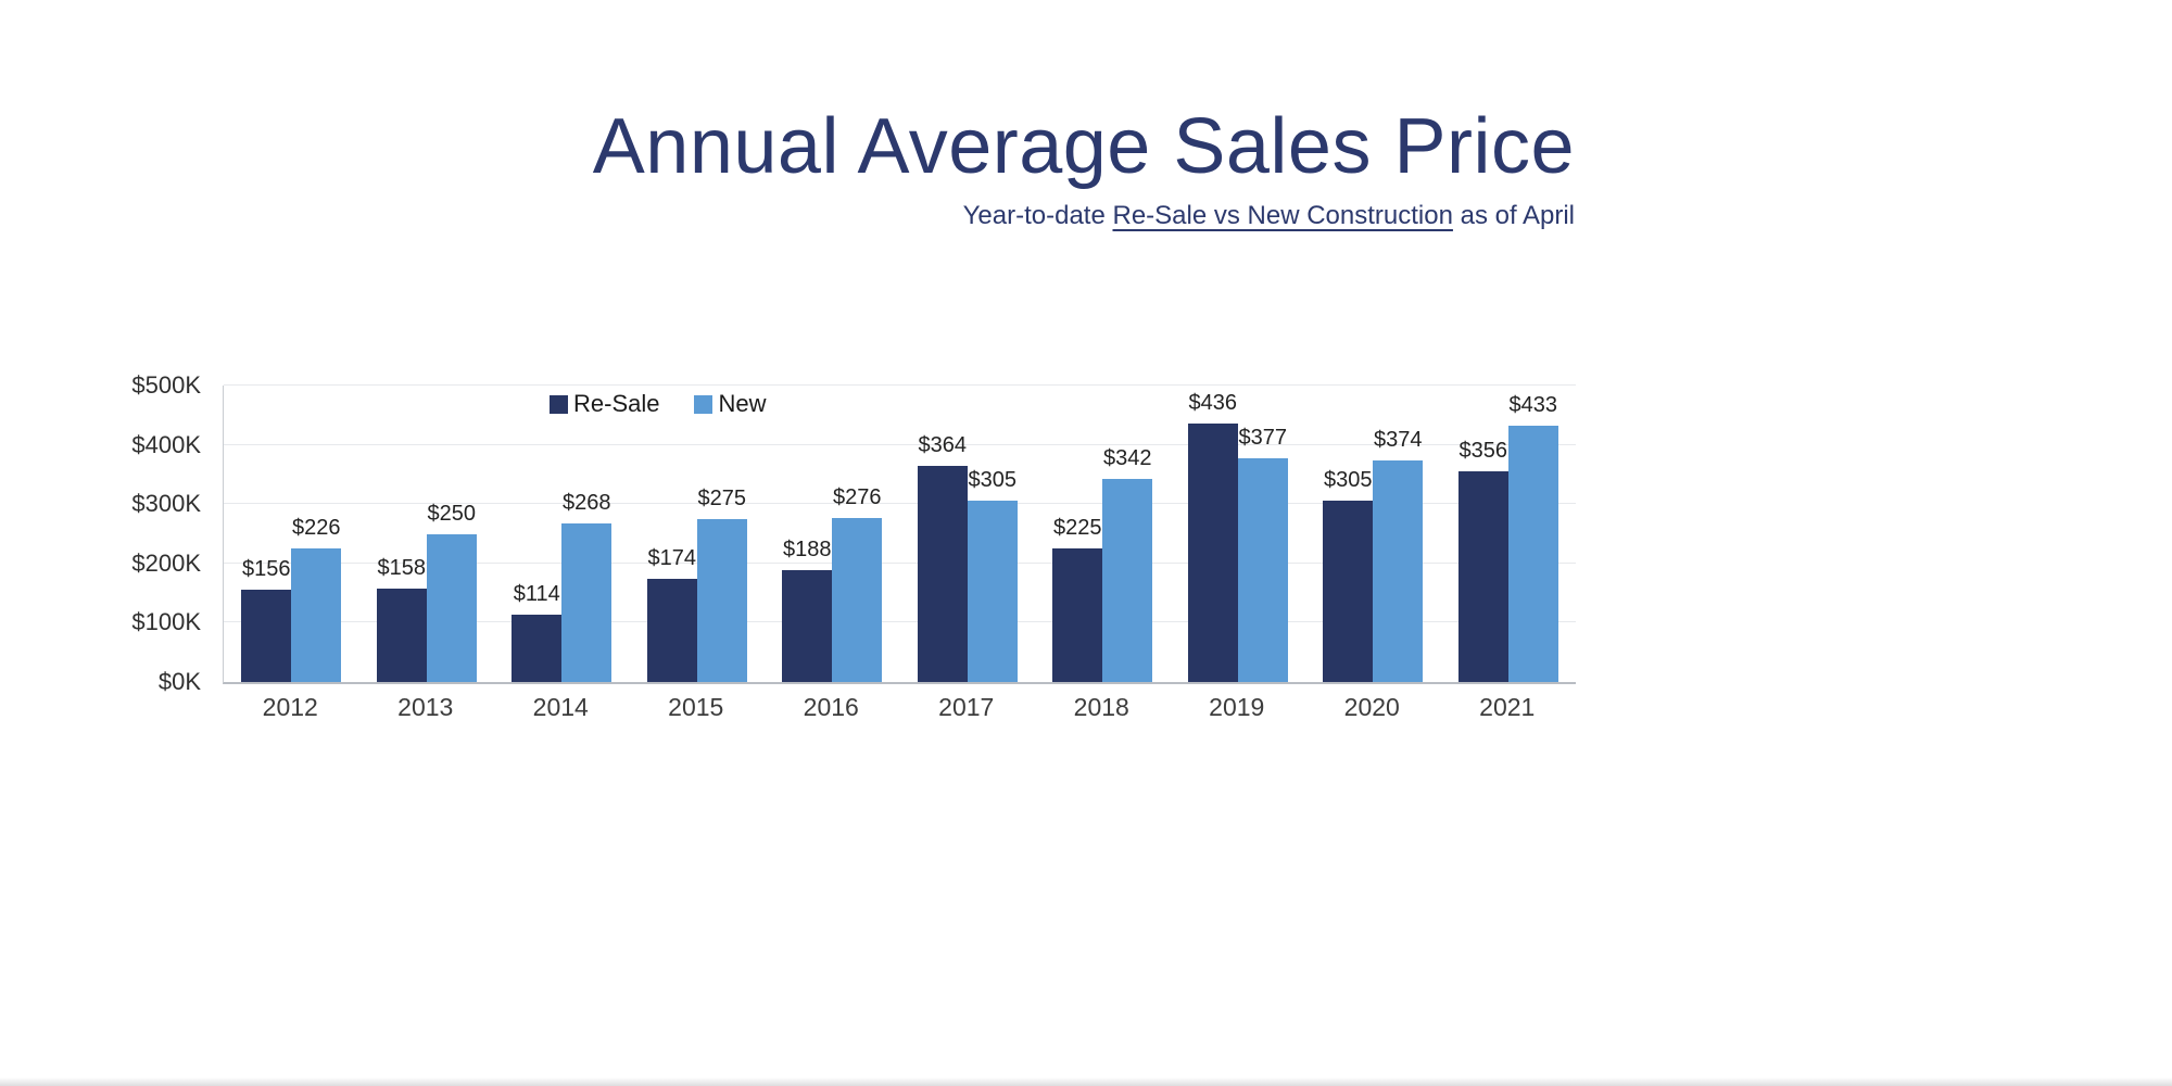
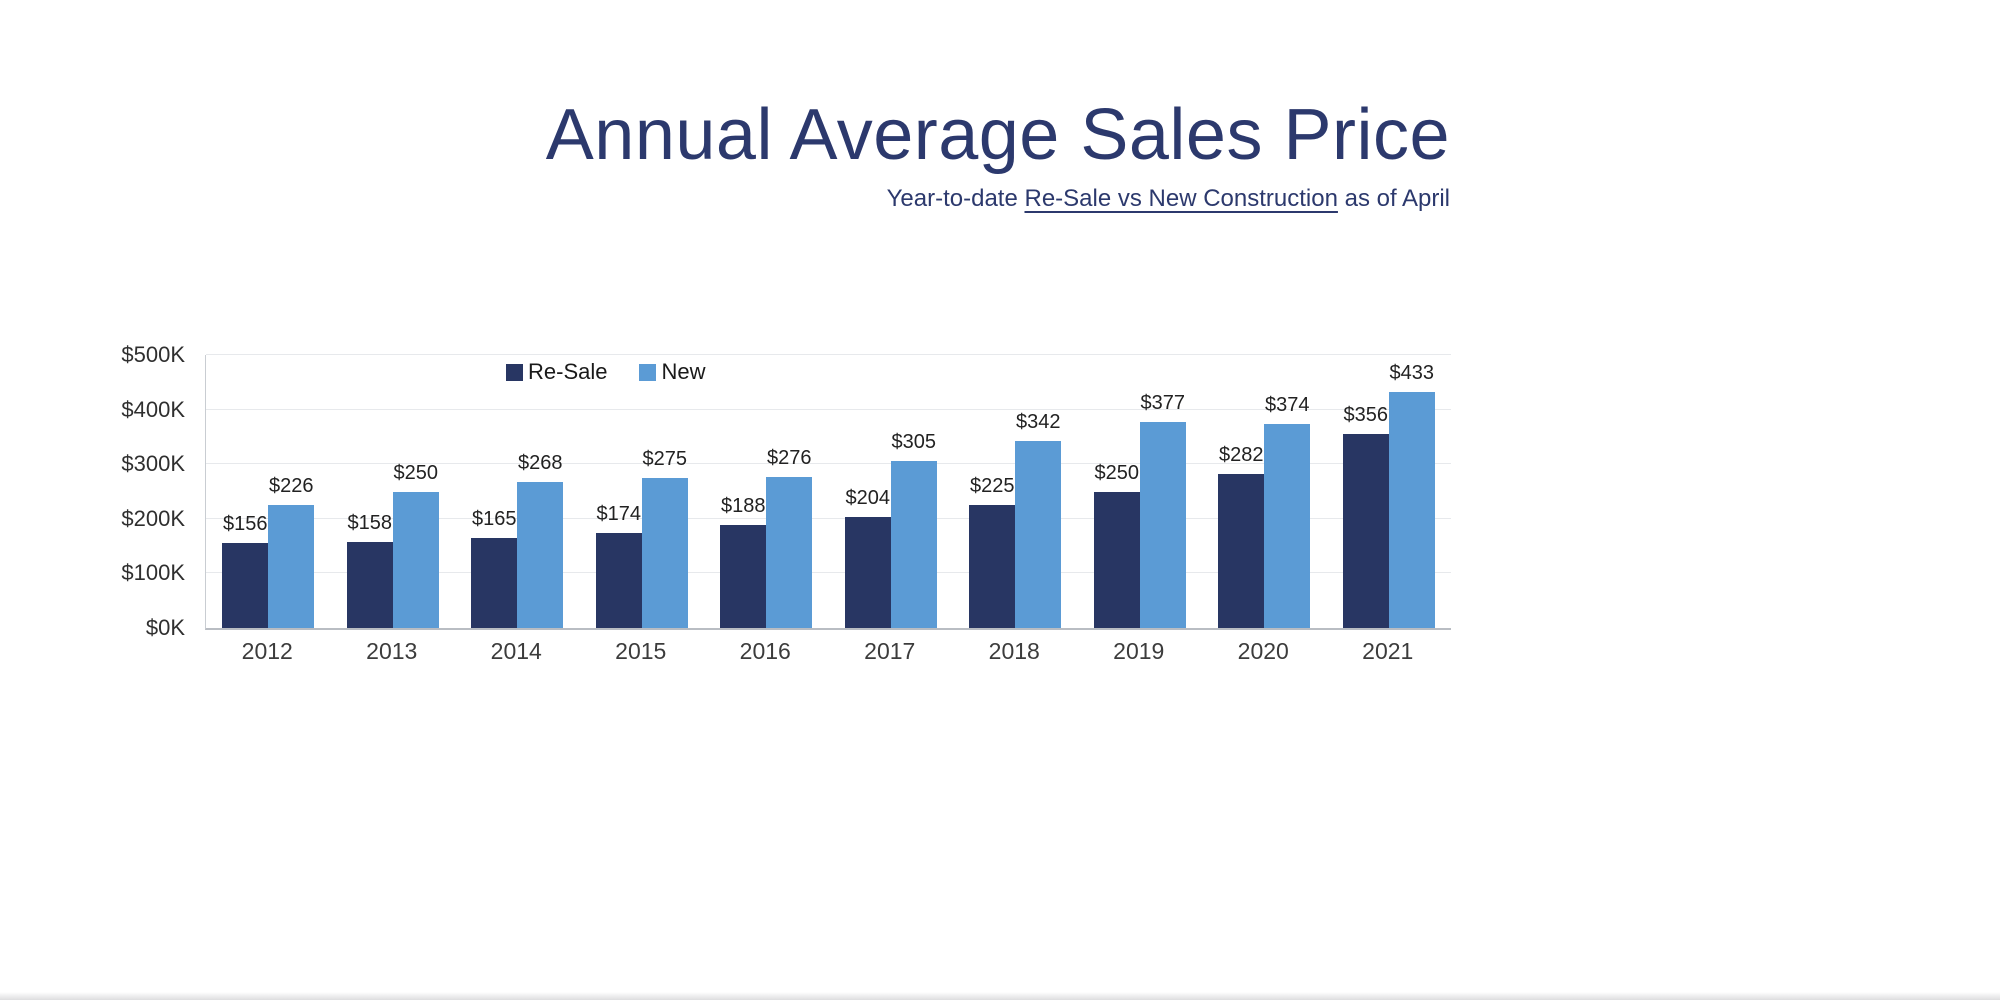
Re-Sale/2014: $114 -> $165
Re-Sale/2017: $364 -> $204
Re-Sale/2019: $436 -> $250
Re-Sale/2020: $305 -> $282
